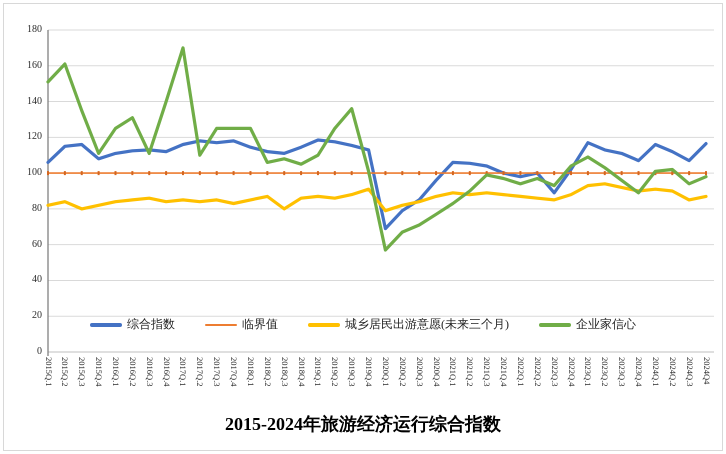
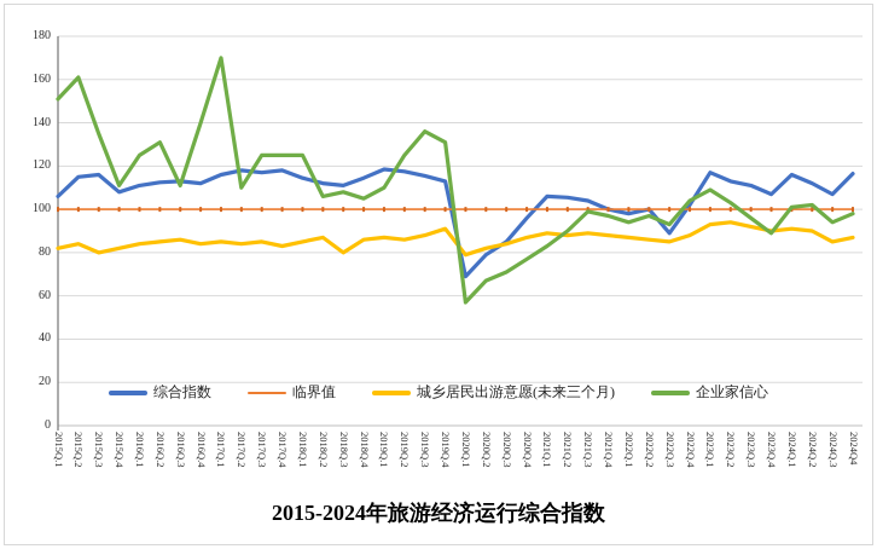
企业家信心/2019Q.4: 101 -> 131
